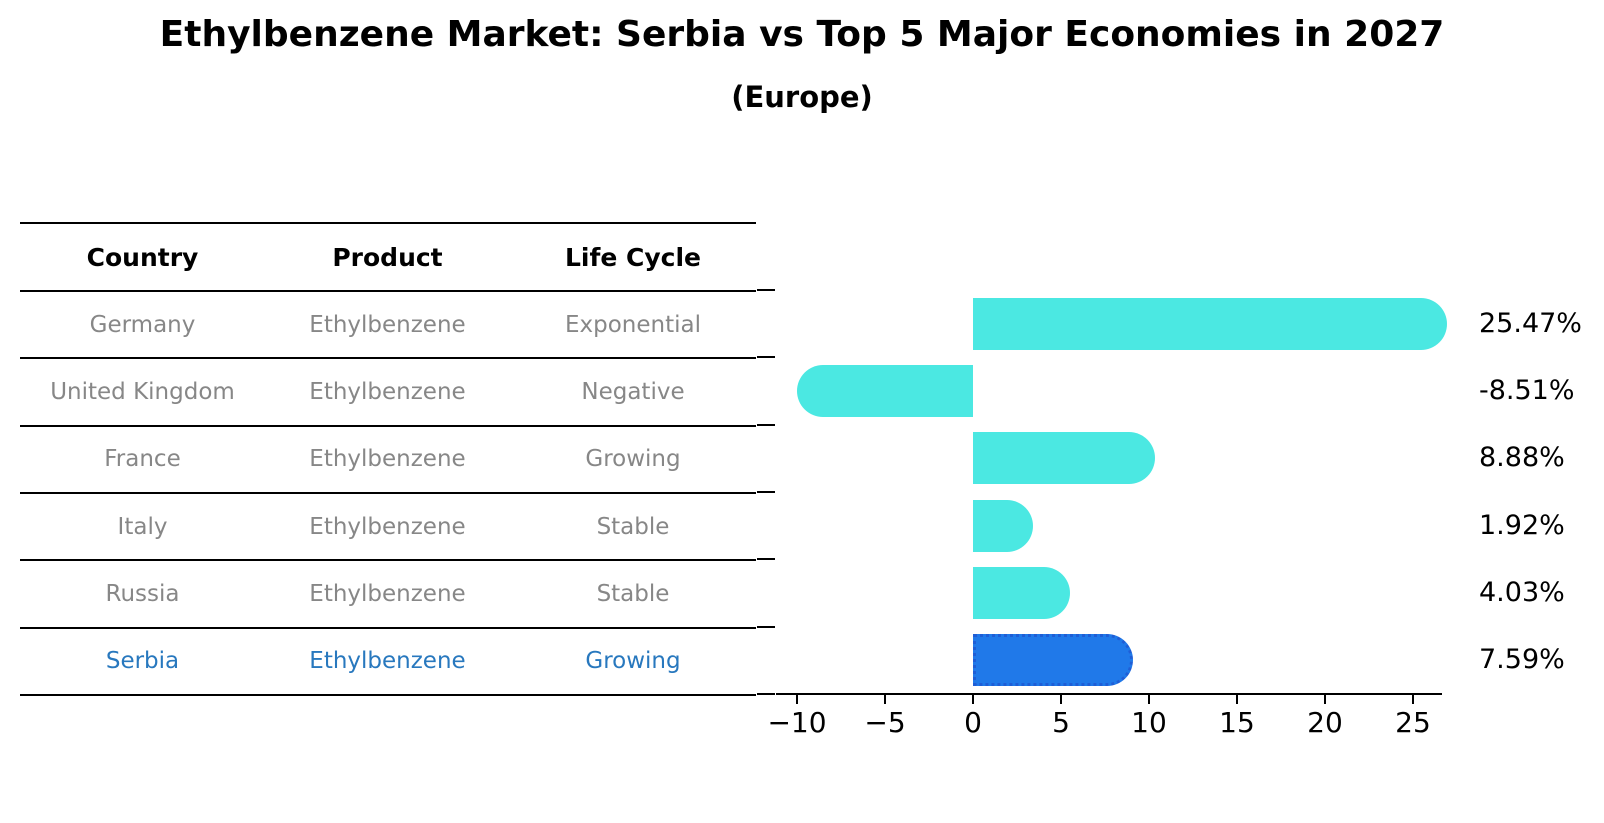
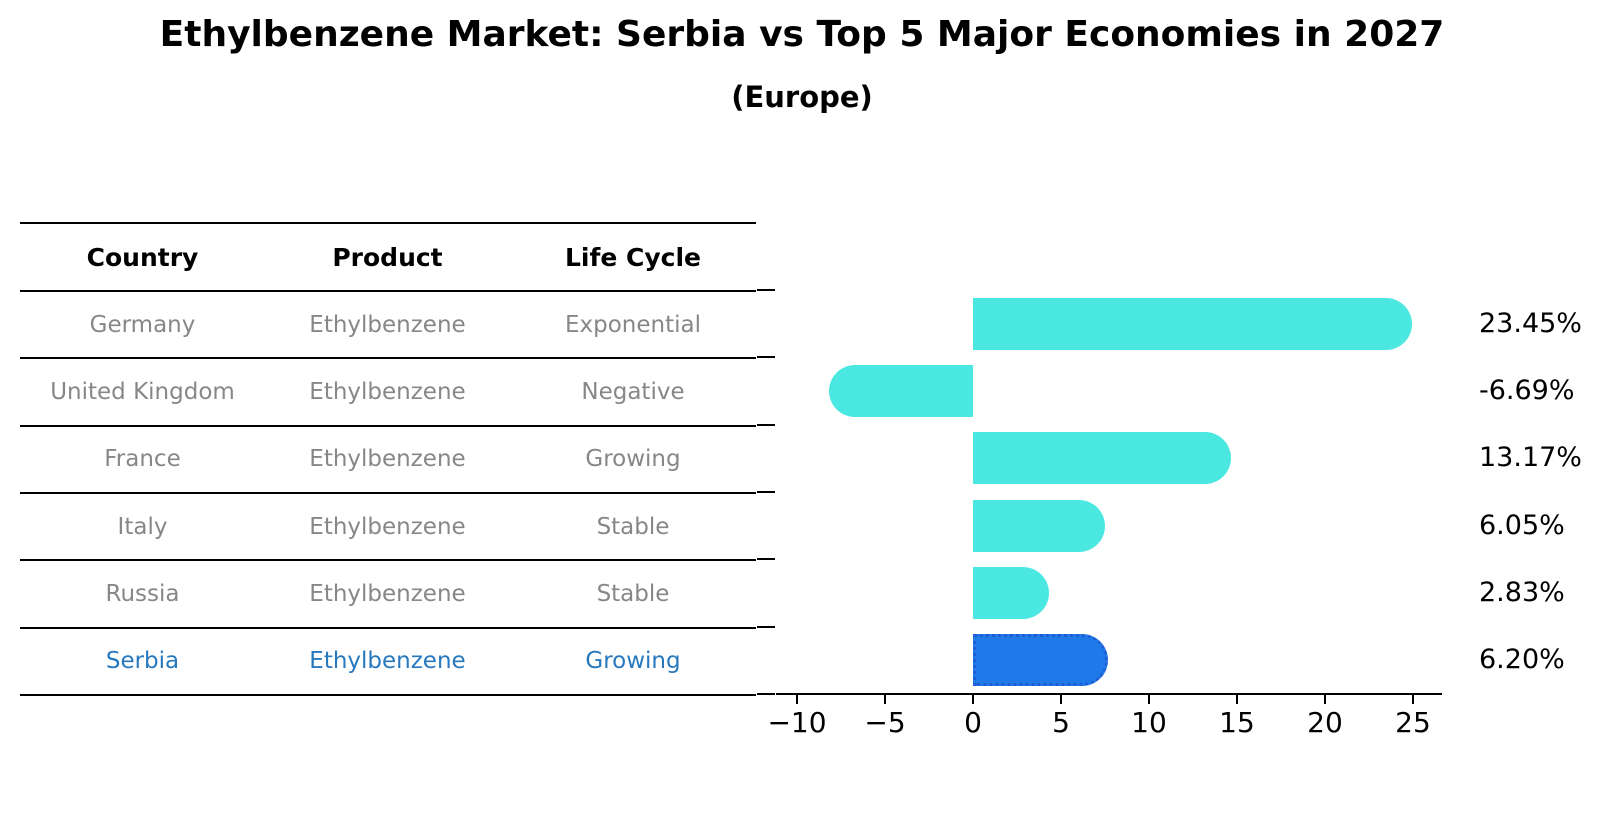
Germany: 25.47% -> 23.45%
United Kingdom: -8.51% -> -6.69%
France: 8.88% -> 13.17%
Italy: 1.92% -> 6.05%
Russia: 4.03% -> 2.83%
Serbia: 7.59% -> 6.20%
